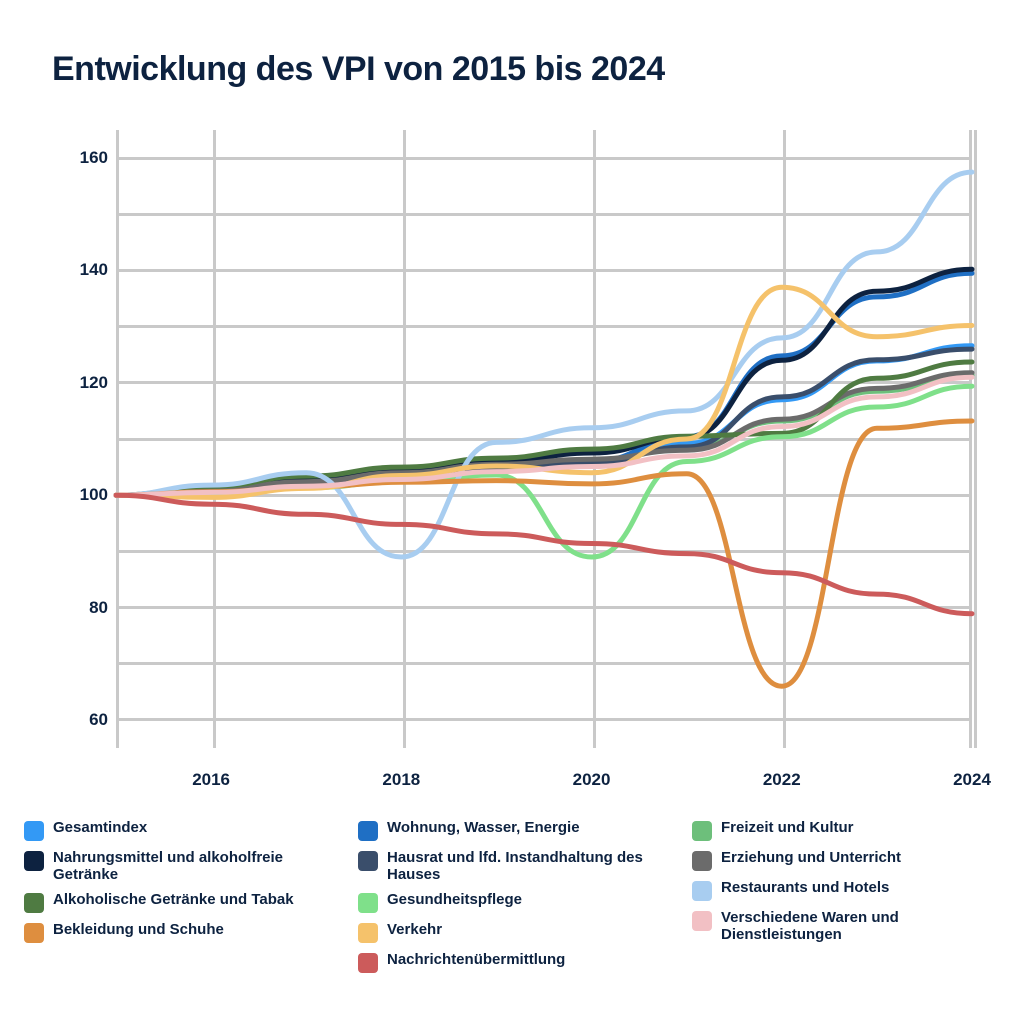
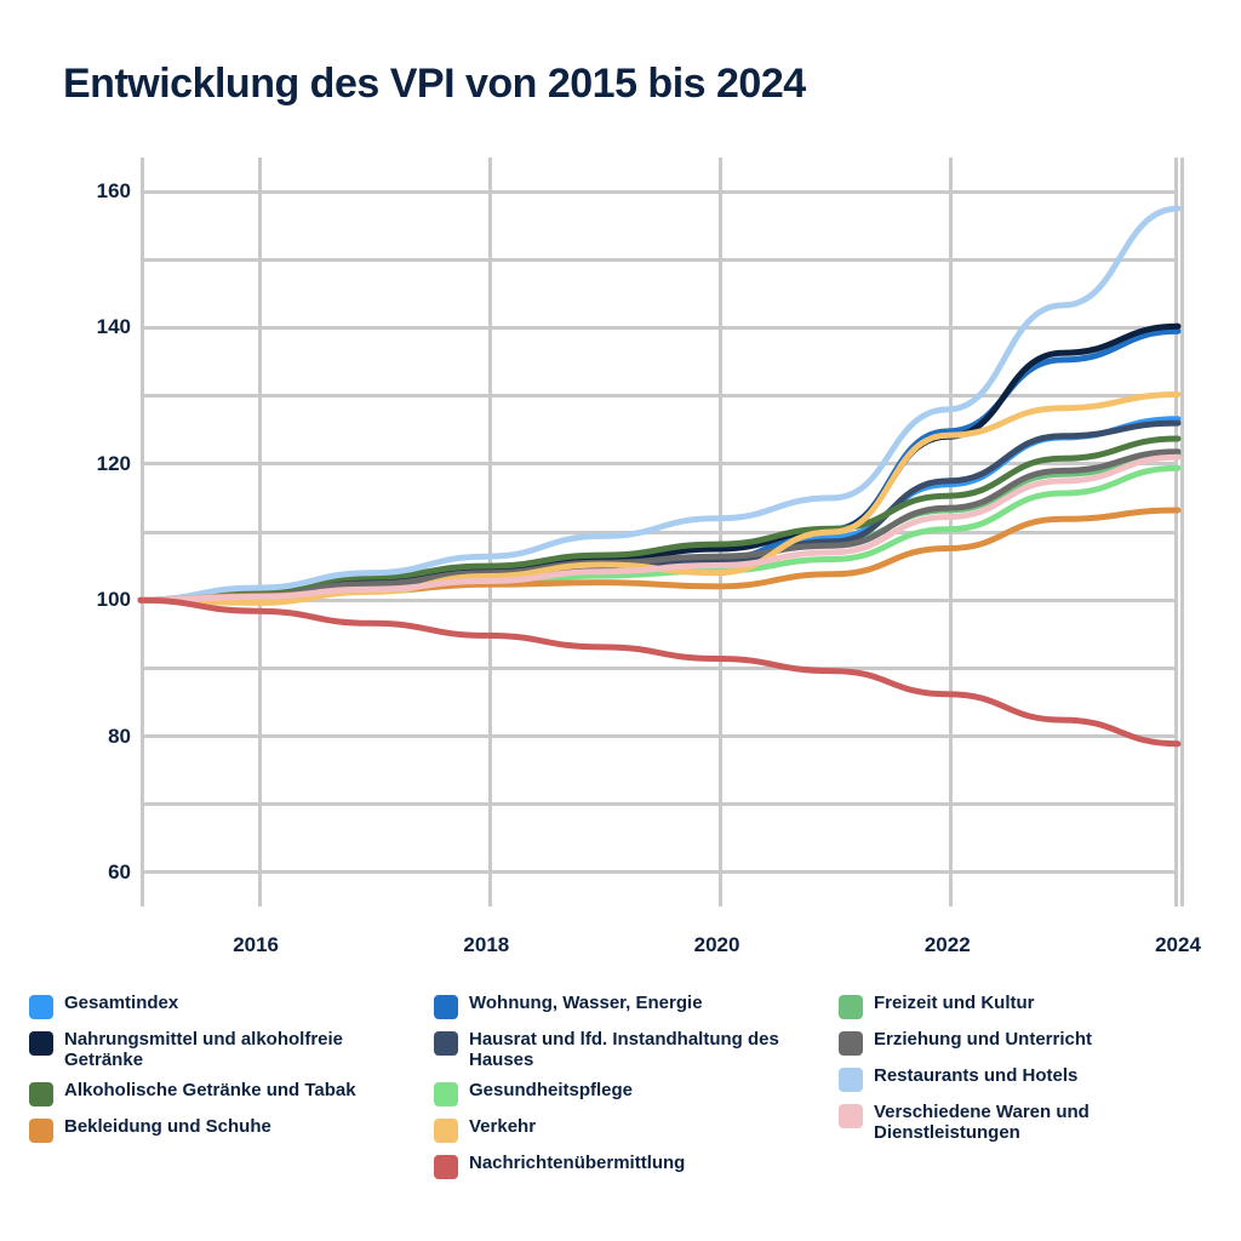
Restaurants und Hotels/2018: 89 -> 106
Gesundheitspflege/2020: 89 -> 104
Alkoholische Getränke und Tabak/2022: 111 -> 115
Bekleidung und Schuhe/2022: 66 -> 108
Verkehr/2022: 137 -> 124
